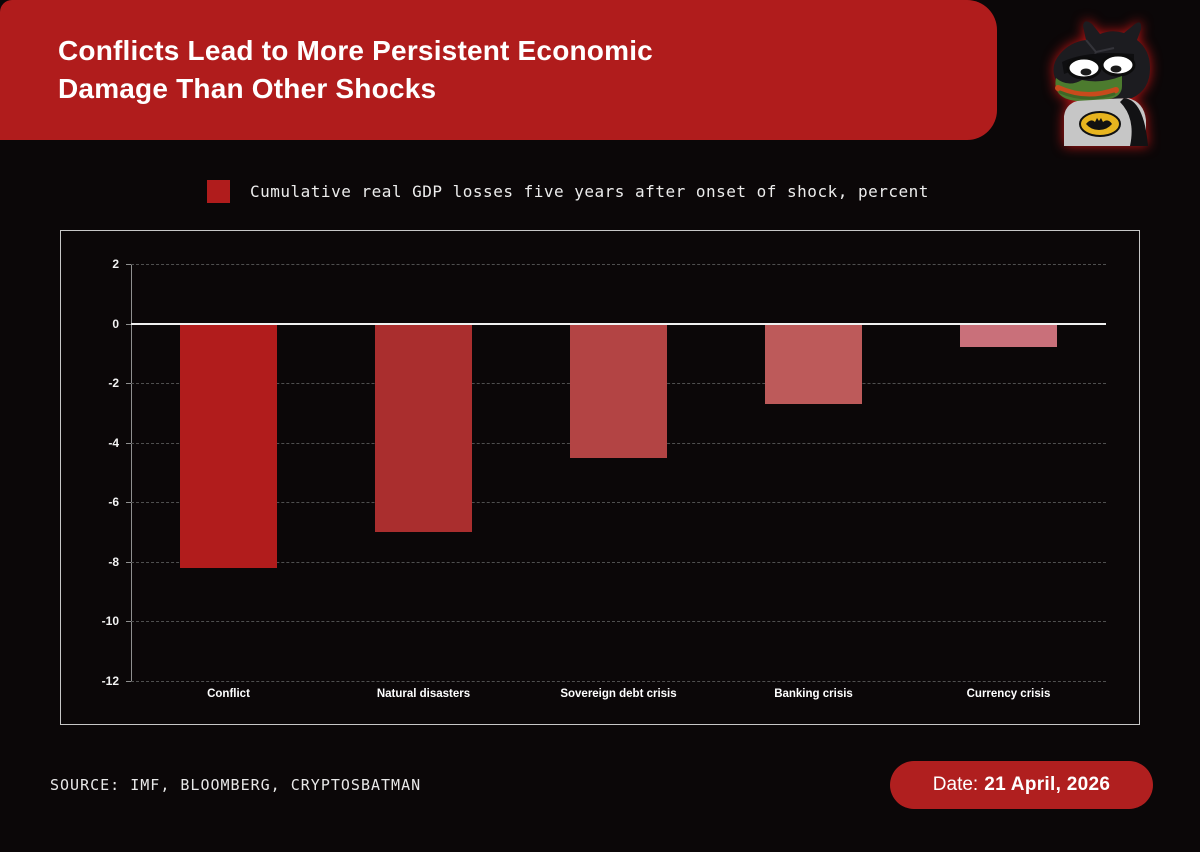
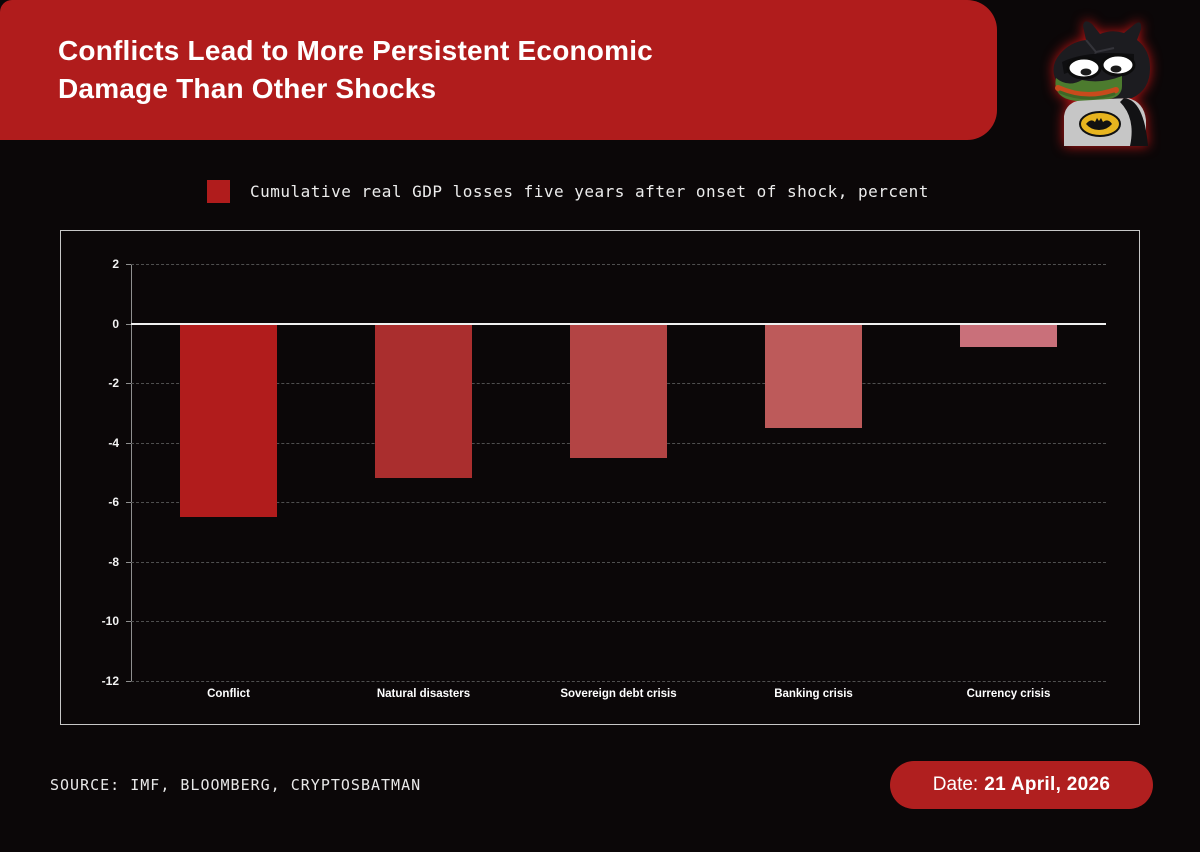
Conflict: -8.2 -> -6.5
Natural disasters: -7.0 -> -5.2
Banking crisis: -2.7 -> -3.5
